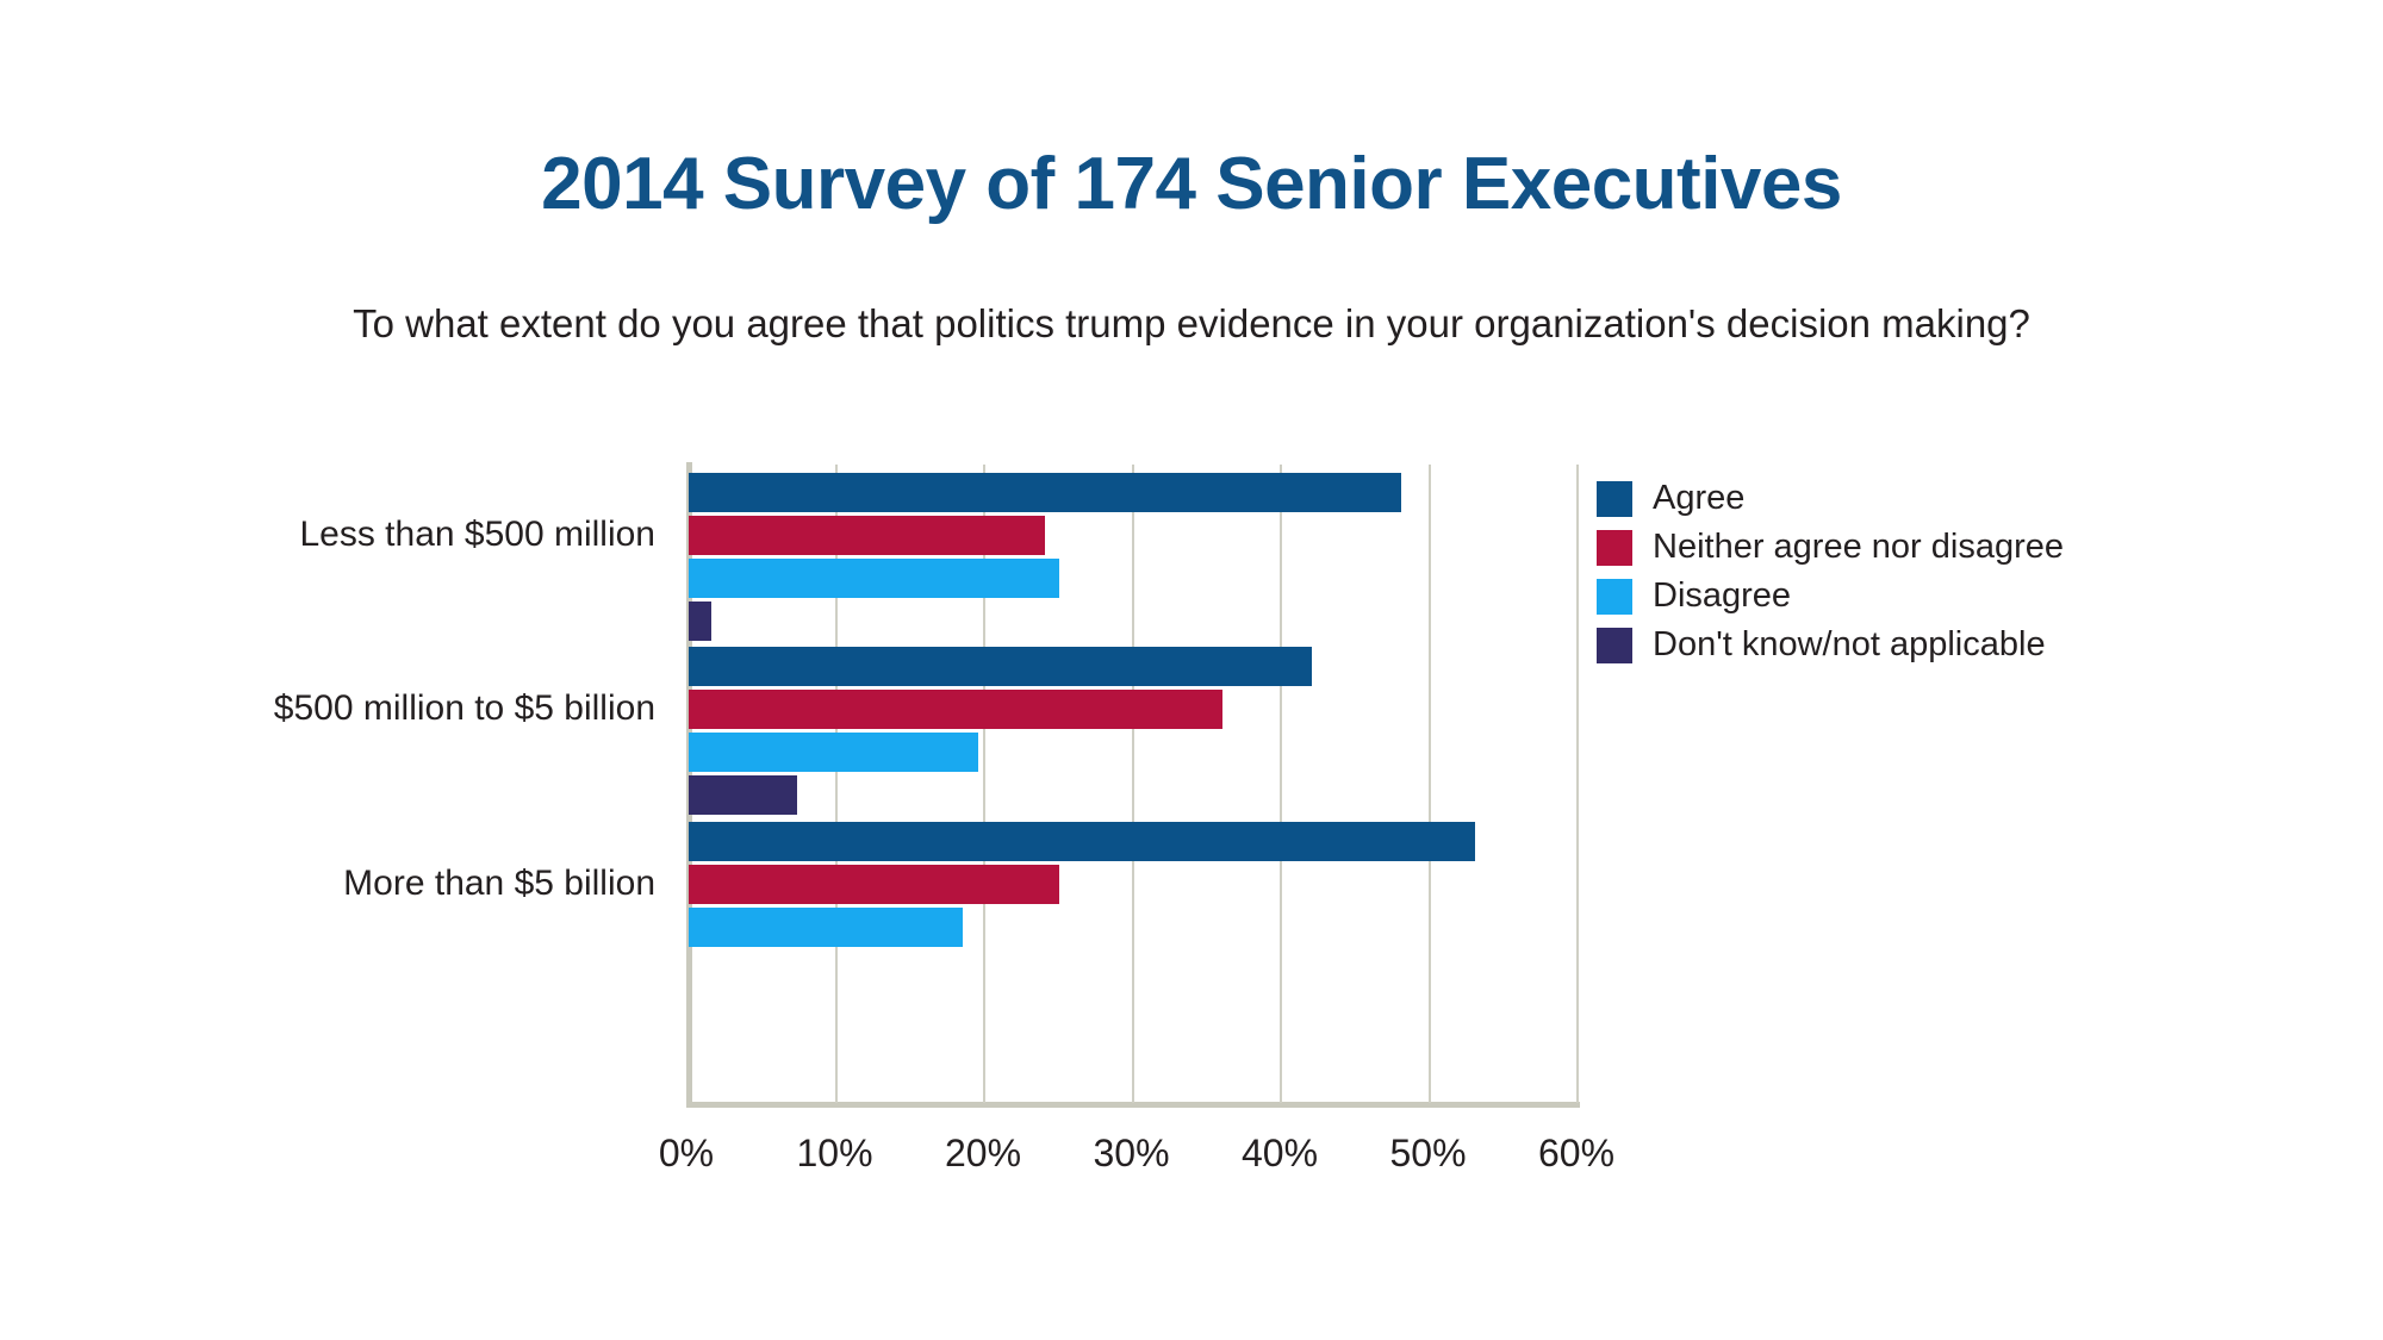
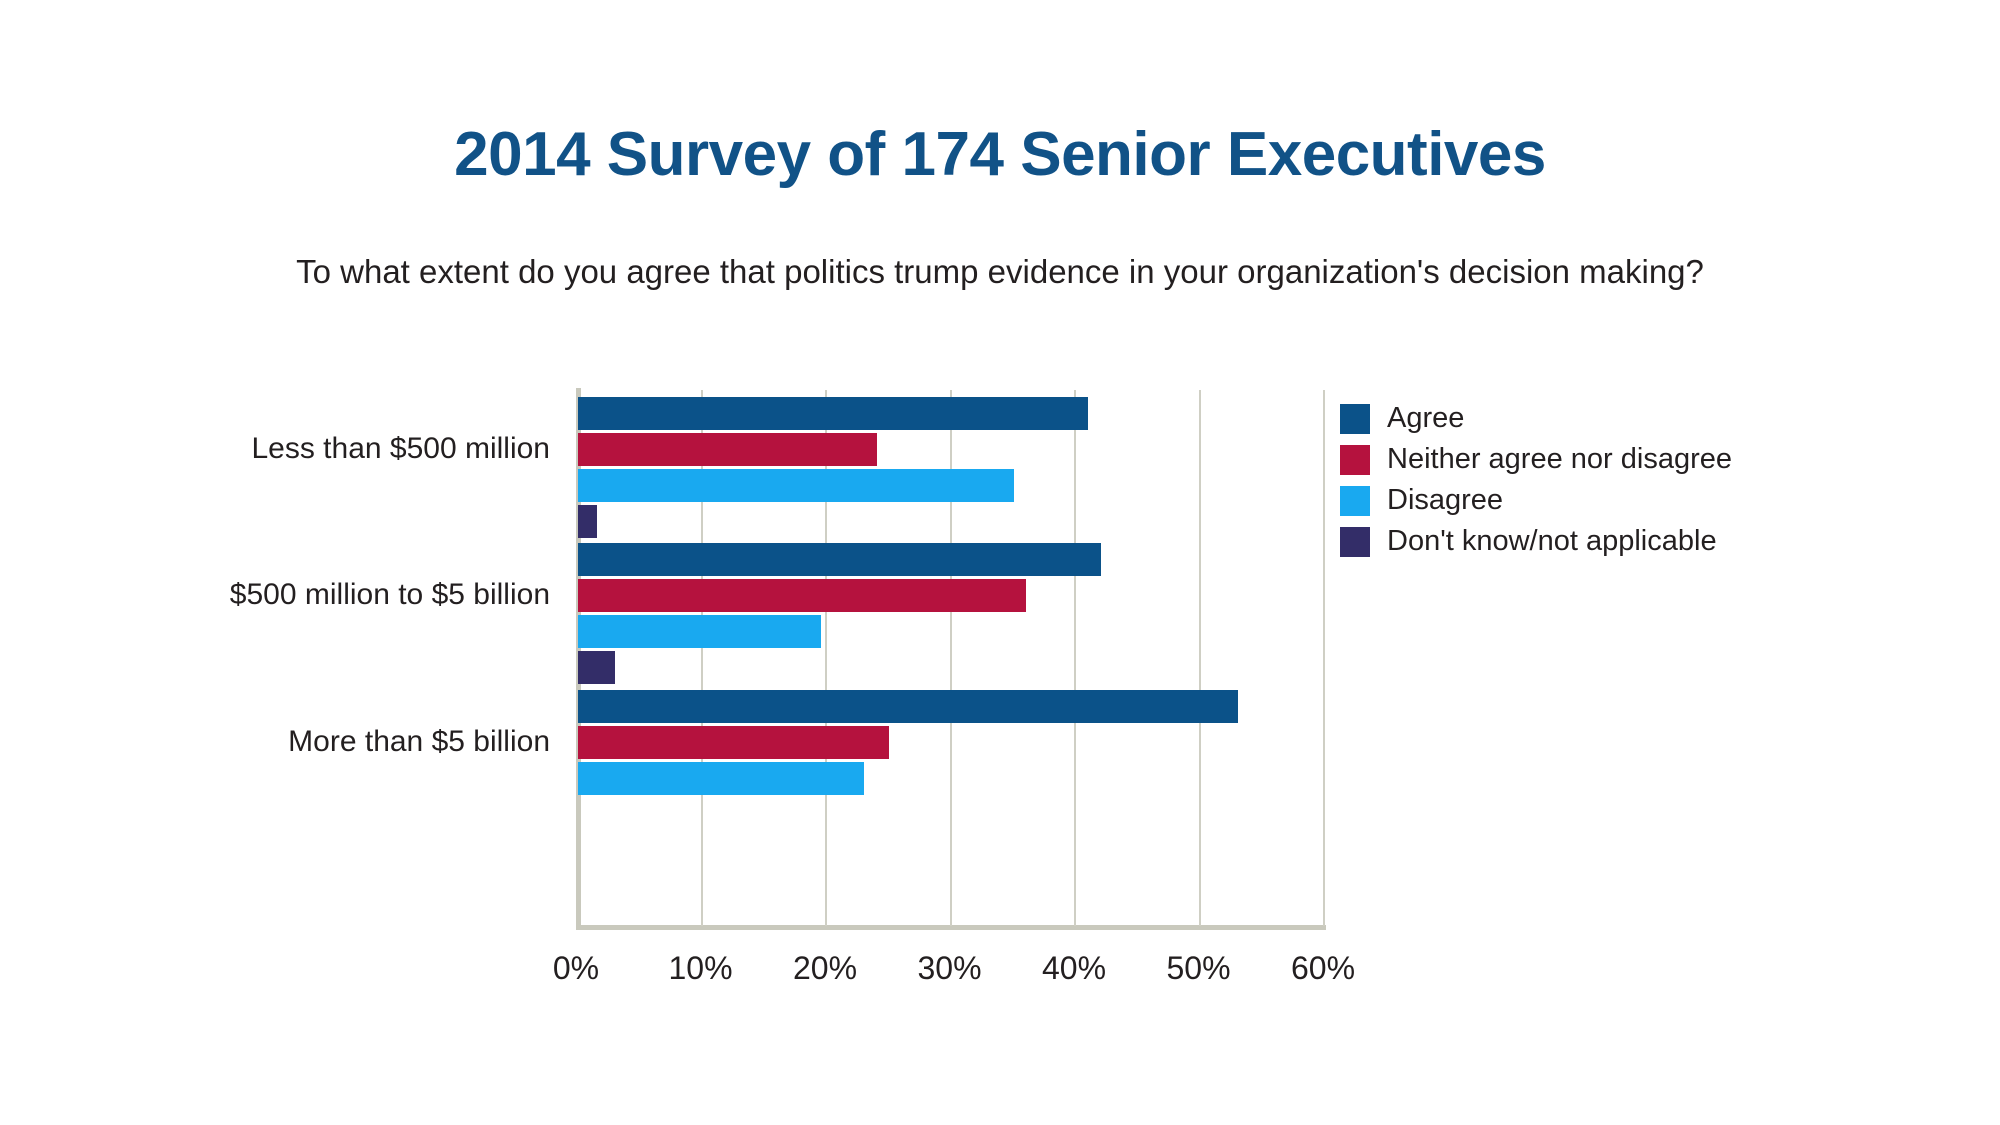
Agree/Less than $500 million: 48% -> 41%
Disagree/Less than $500 million: 25.0% -> 35.0%
Don't know/not applicable/$500 million to $5 billion: 7.3% -> 3.0%
Disagree/More than $5 billion: 18.5% -> 23.0%
